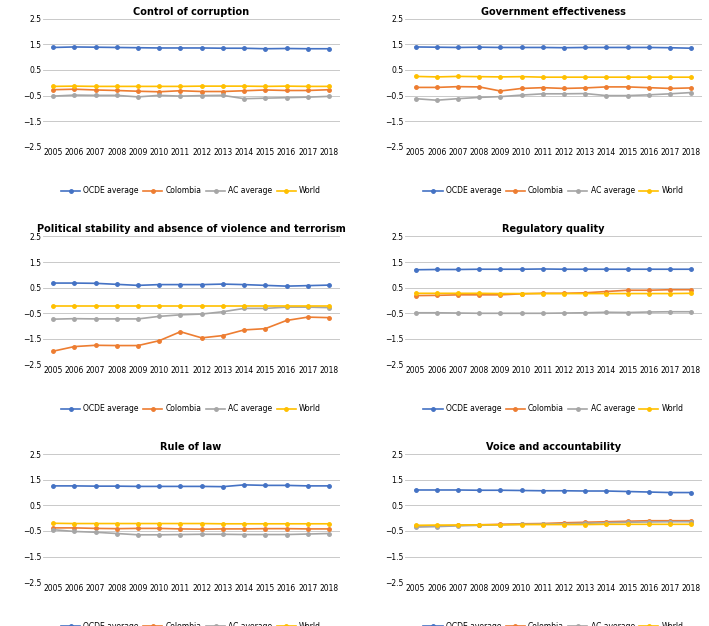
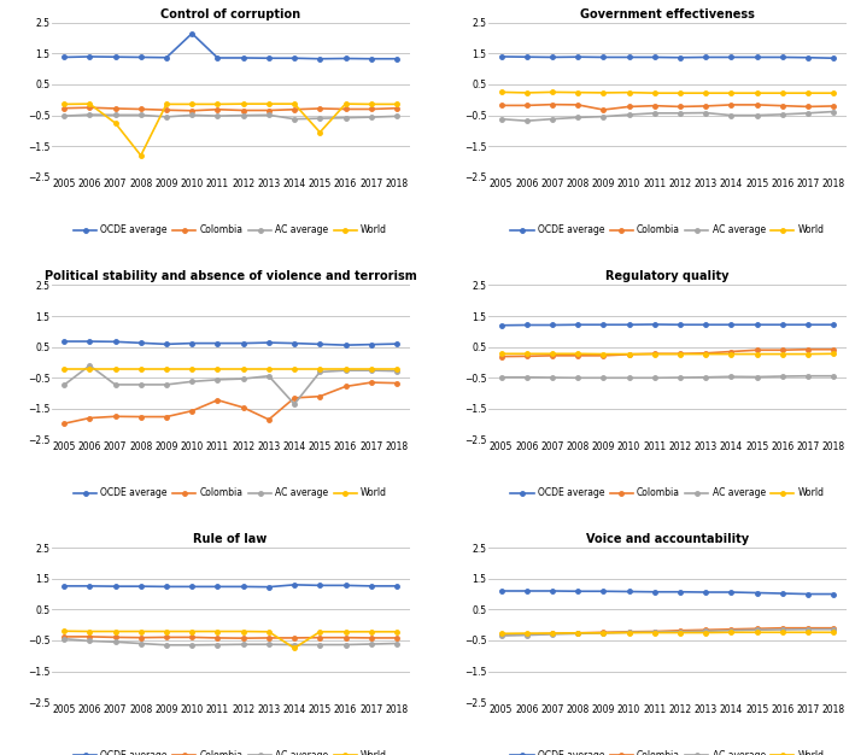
Control of corruption/World/2007: -0.14 -> -0.75
Control of corruption/World/2008: -0.14 -> -1.80
Control of corruption/OCDE average/2010: 1.36 -> 2.15
Control of corruption/World/2015: -0.14 -> -1.05
Political stability and absence of violence and terrorism/AC average/2006: -0.71 -> -0.10
Political stability and absence of violence and terrorism/Colombia/2013: -1.37 -> -1.85
Political stability and absence of violence and terrorism/AC average/2014: -0.31 -> -1.35
Rule of law/World/2014: -0.22 -> -0.75
